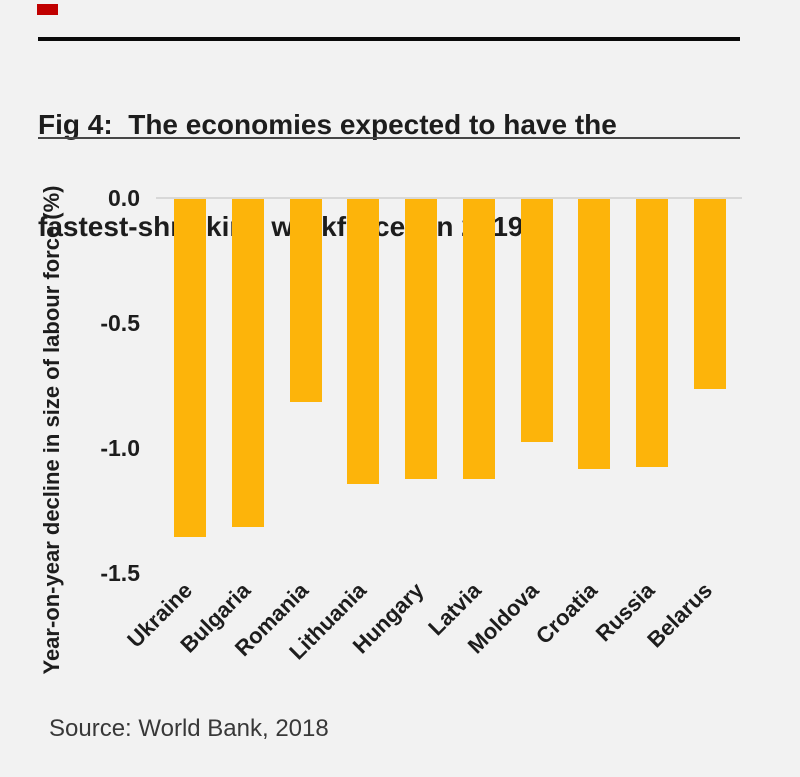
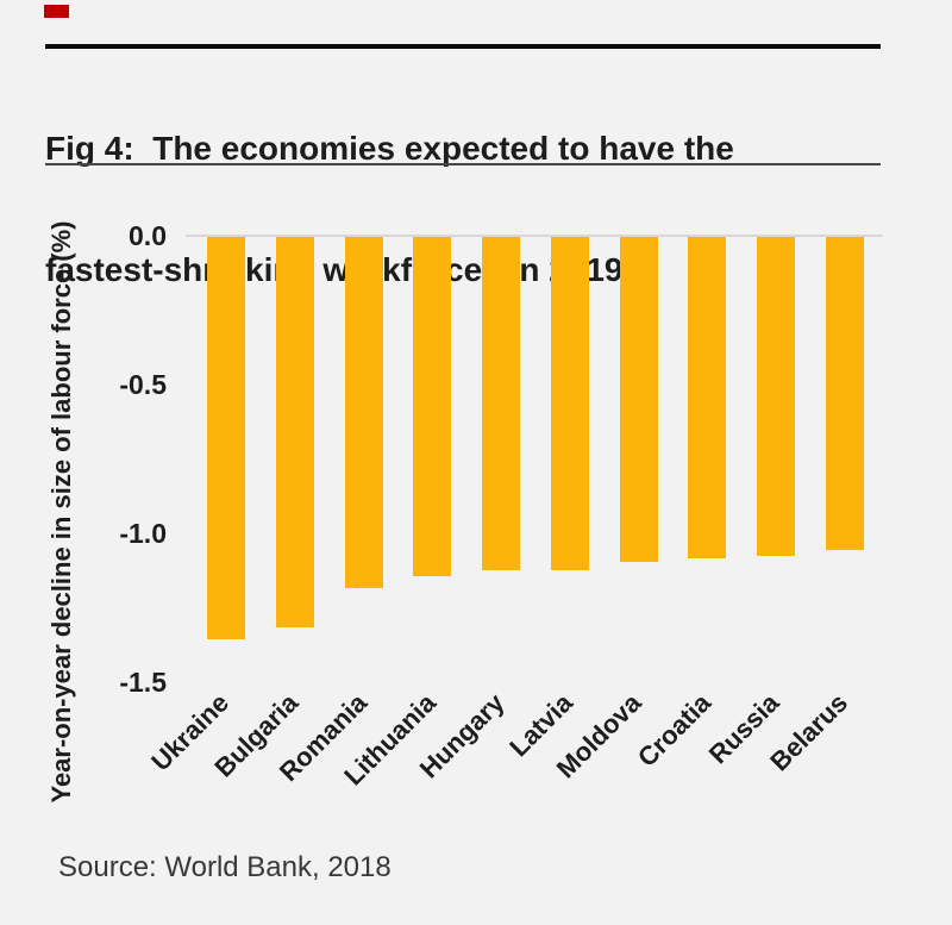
Romania: -0.81 -> -1.18
Moldova: -0.97 -> -1.09
Belarus: -0.76 -> -1.05
